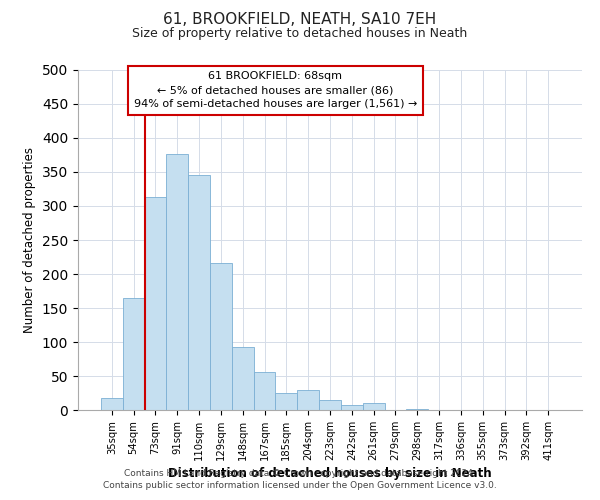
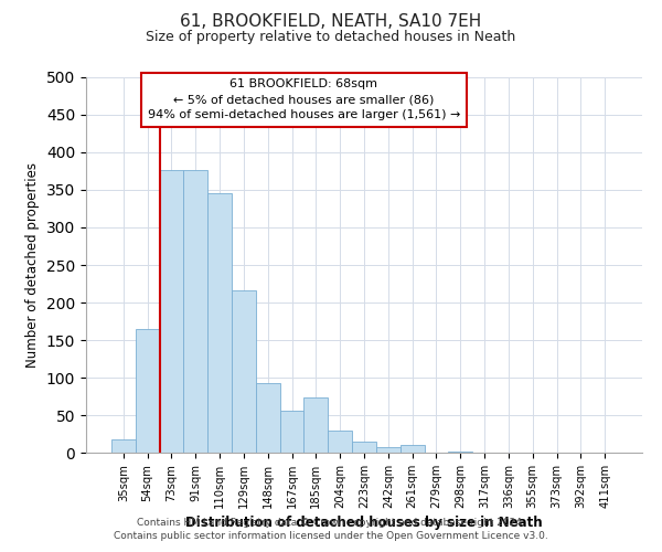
73sqm: 313 -> 376
185sqm: 25 -> 74
